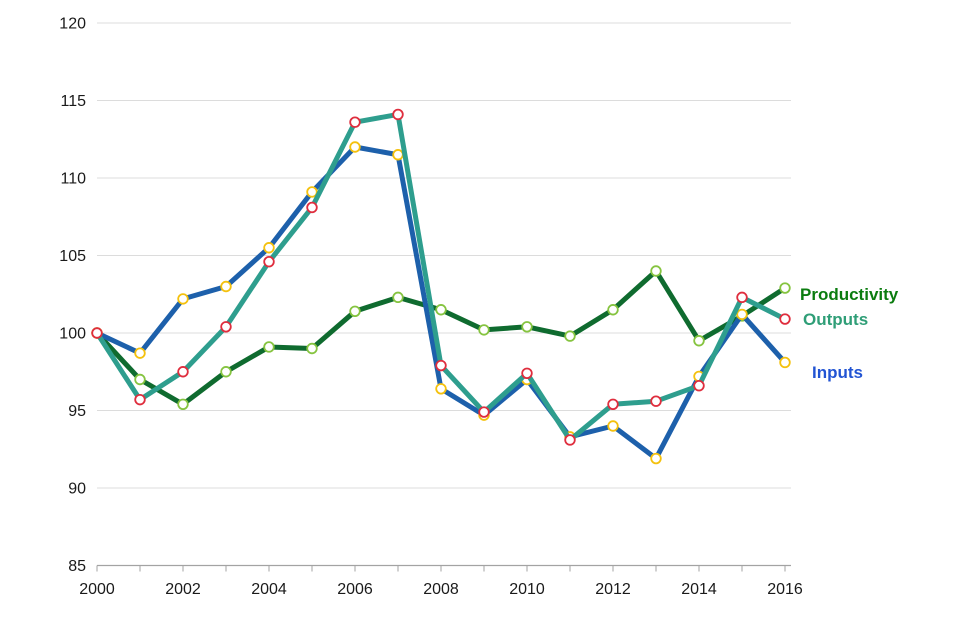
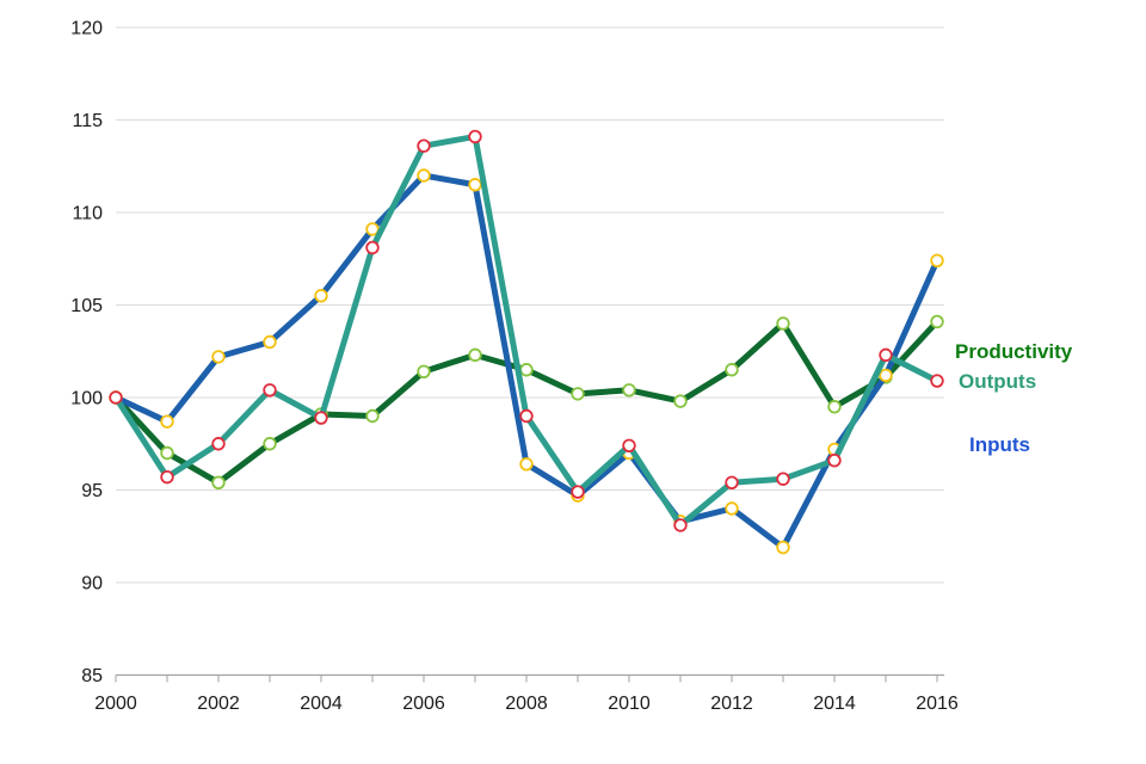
Outputs/2004: 104.6 -> 98.9
Outputs/2008: 97.9 -> 99.0
Productivity/2016: 102.9 -> 104.1
Inputs/2016: 98.1 -> 107.4
